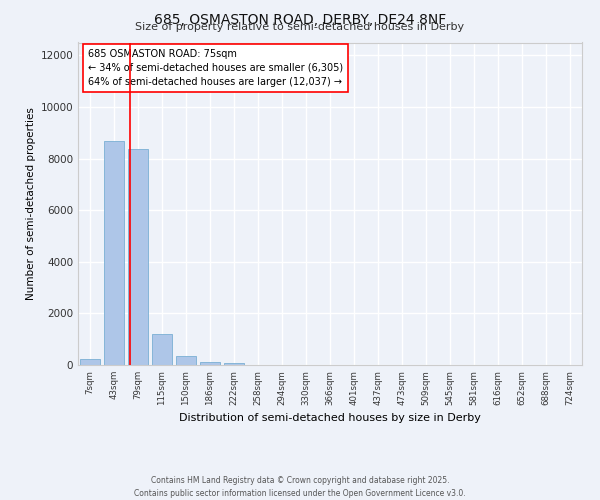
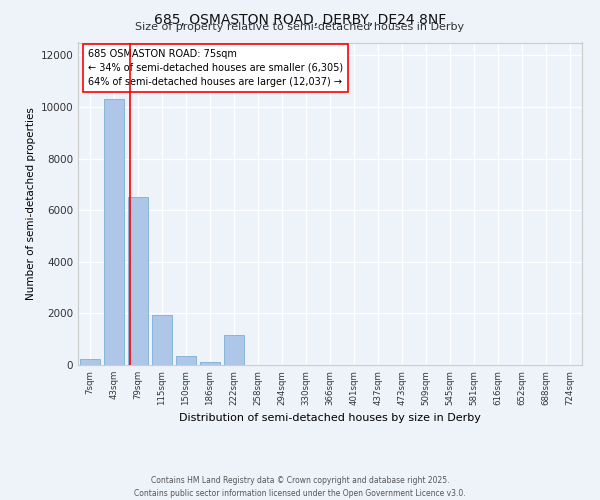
43sqm: 8680 -> 10300
79sqm: 8380 -> 6500
115sqm: 1200 -> 1950
222sqm: 60 -> 1150
